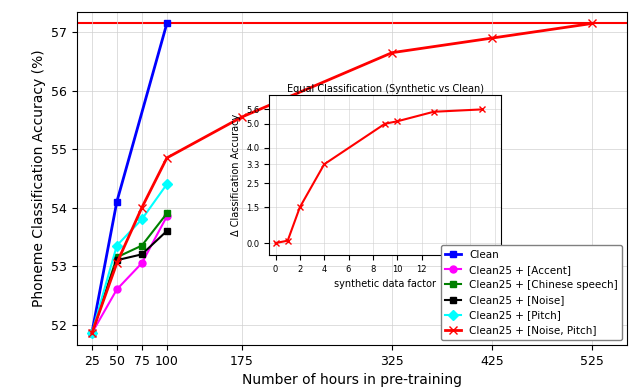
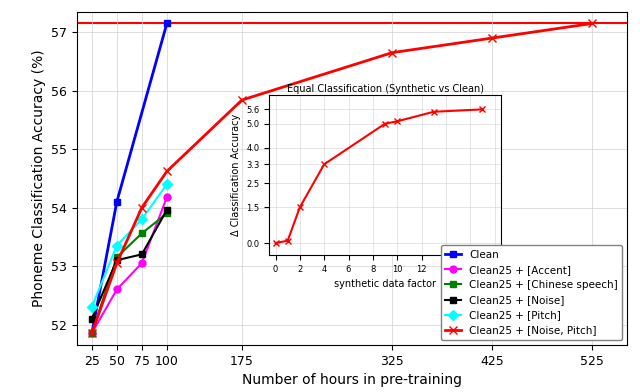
Clean25 + [Noise]/25: 51.85 -> 52.10
Clean25 + [Pitch]/25: 51.85 -> 52.30
Clean25 + [Chinese speech]/75: 53.35 -> 53.56
Clean25 + [Accent]/100: 53.85 -> 54.18
Clean25 + [Noise]/100: 53.60 -> 53.96
Clean25 + [Noise, Pitch]/100: 54.85 -> 54.62
Clean25 + [Noise, Pitch]/175: 55.55 -> 55.84
